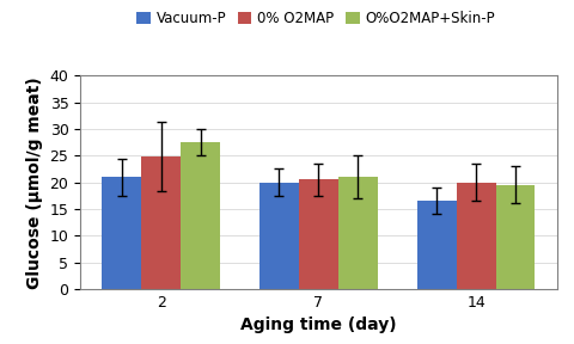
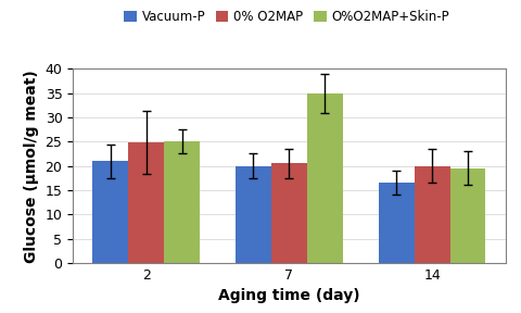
O%O2MAP+Skin-P/2: 27.5 -> 25.0
O%O2MAP+Skin-P/7: 21.0 -> 35.0
